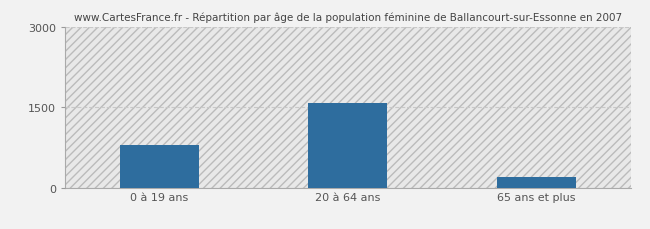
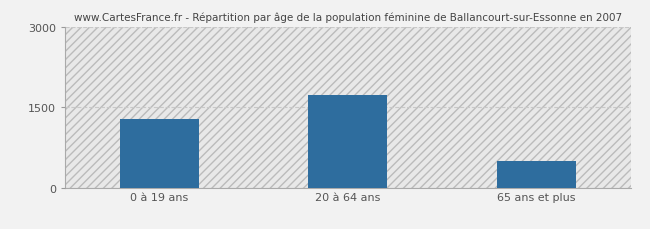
0 à 19 ans: 800 -> 1270
20 à 64 ans: 1580 -> 1720
65 ans et plus: 200 -> 490
